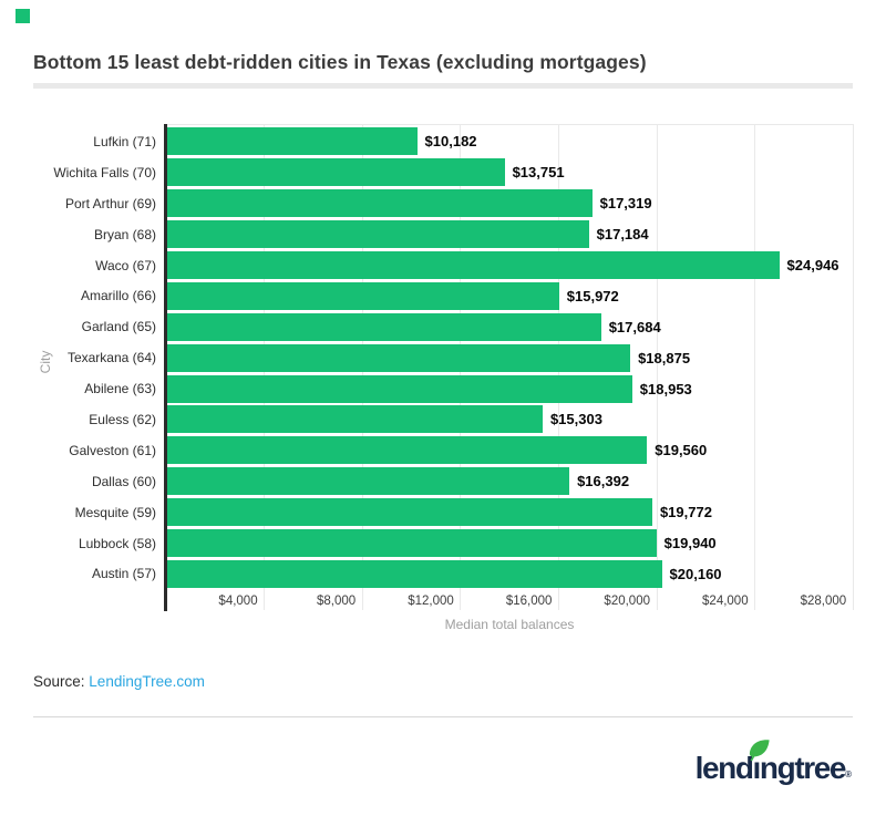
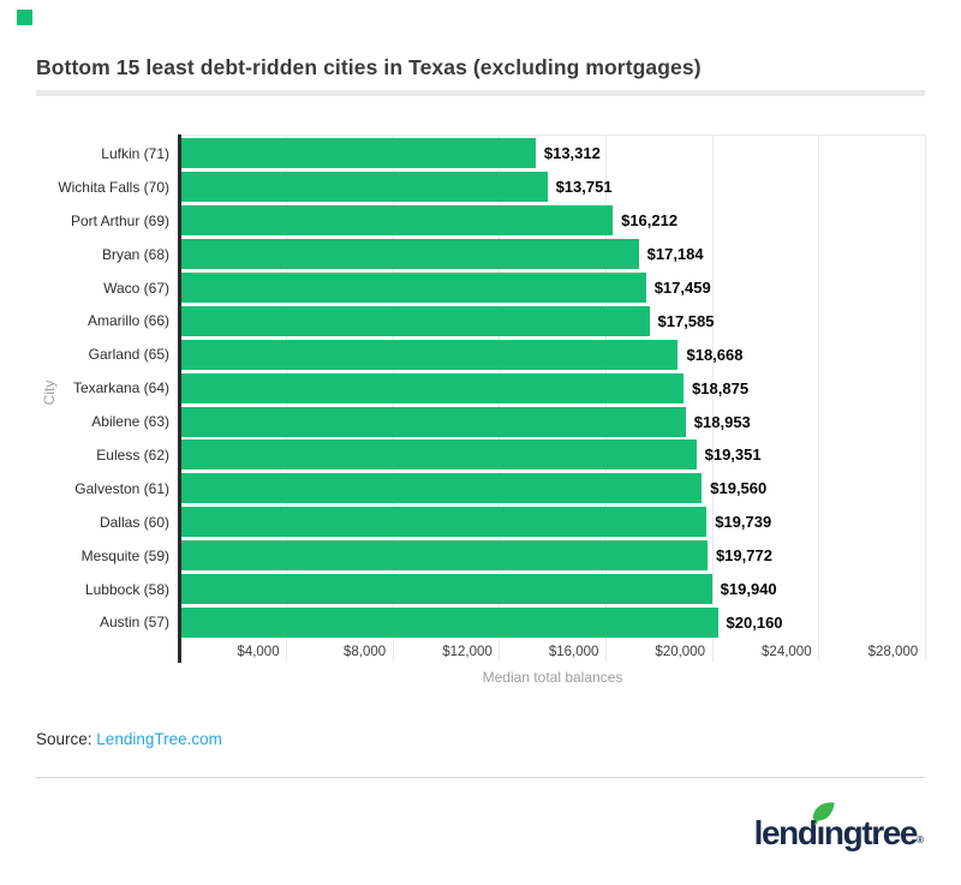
Lufkin (71): $10,182 -> $13,312
Port Arthur (69): $17,319 -> $16,212
Waco (67): $24,946 -> $17,459
Amarillo (66): $15,972 -> $17,585
Garland (65): $17,684 -> $18,668
Euless (62): $15,303 -> $19,351
Dallas (60): $16,392 -> $19,739
